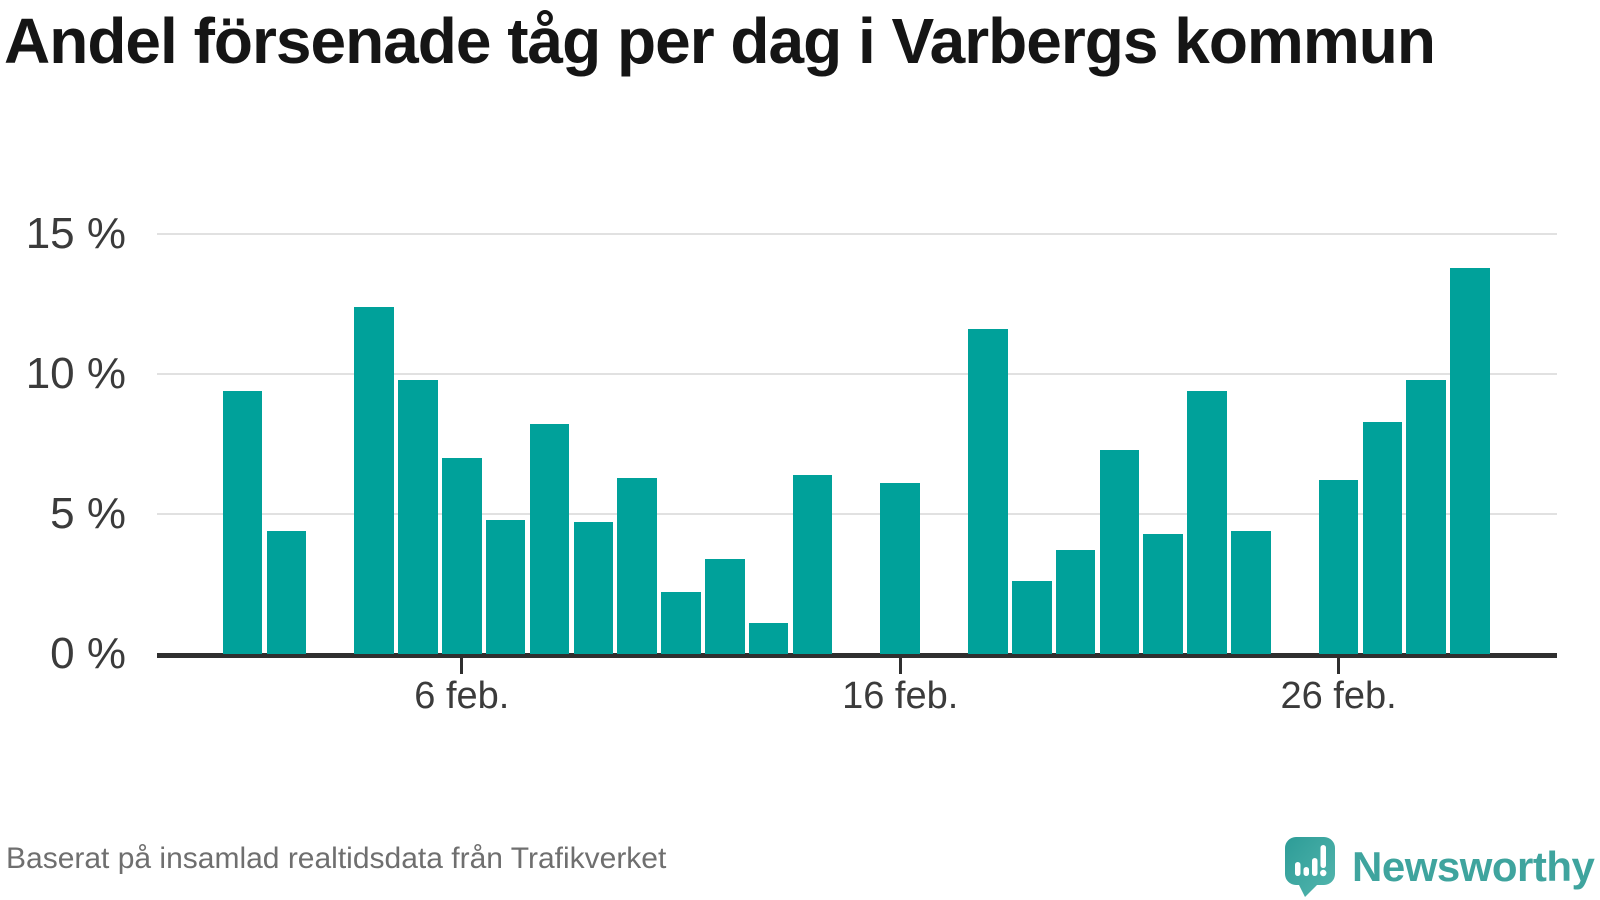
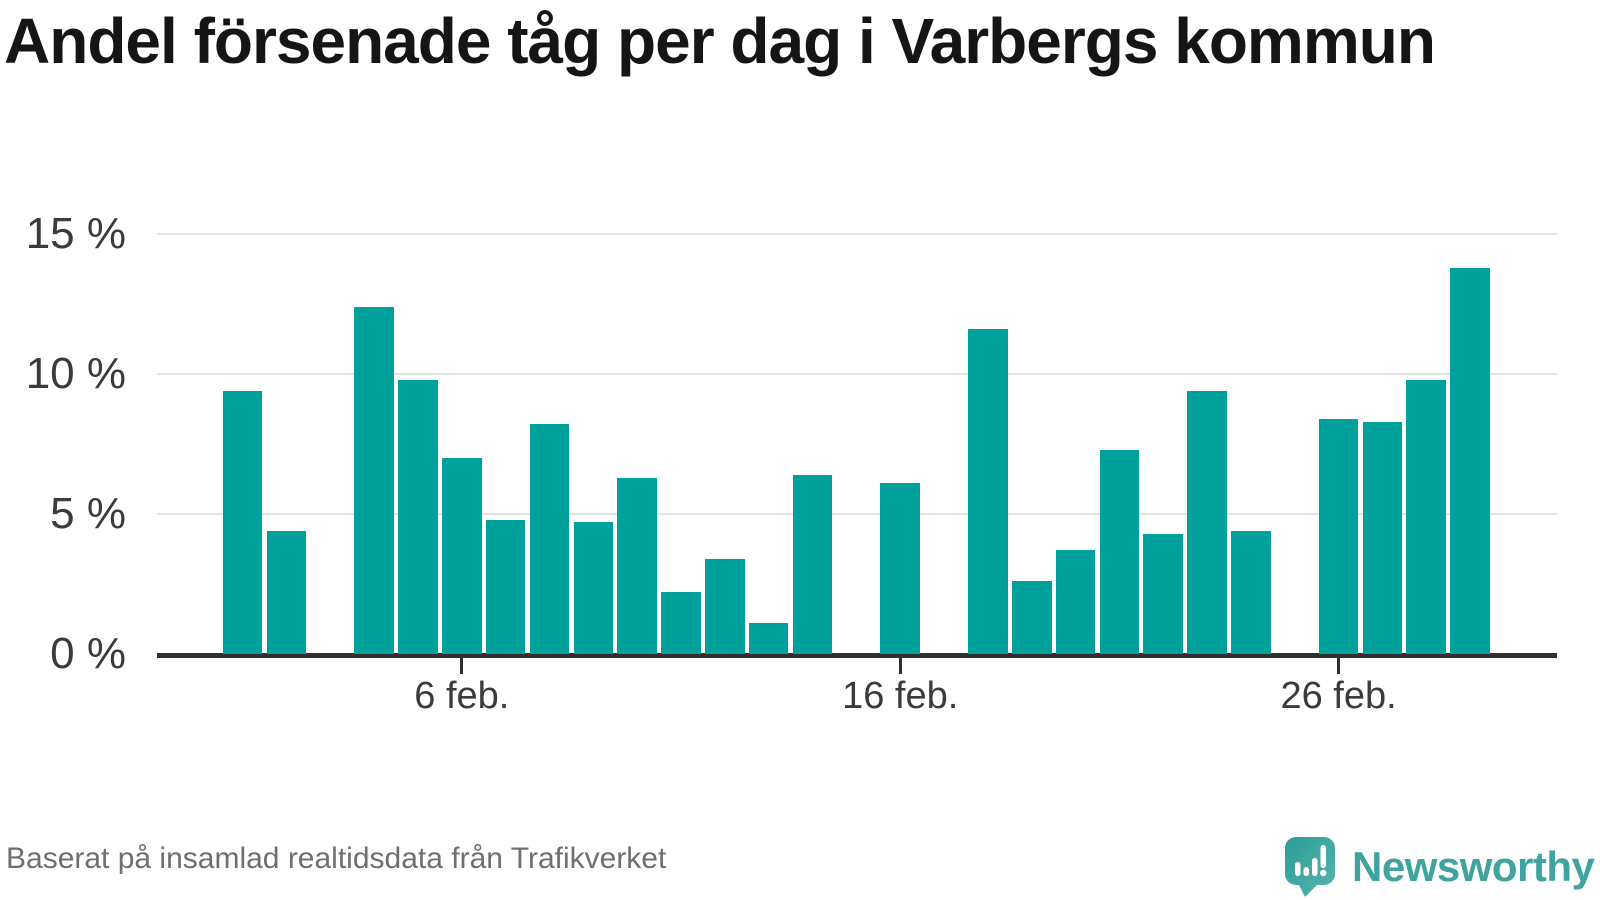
26 feb.: 6.2% -> 8.4%
